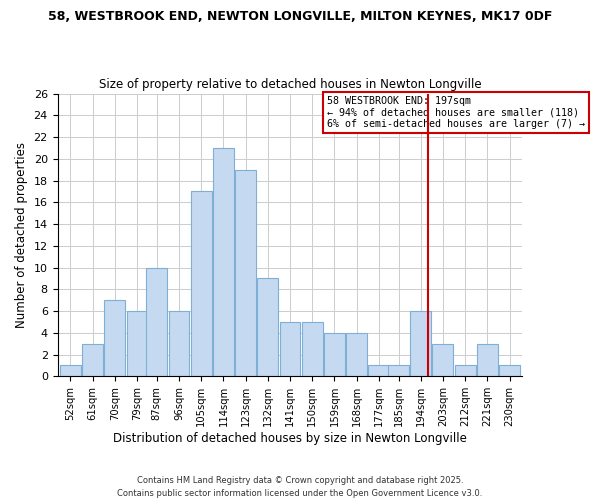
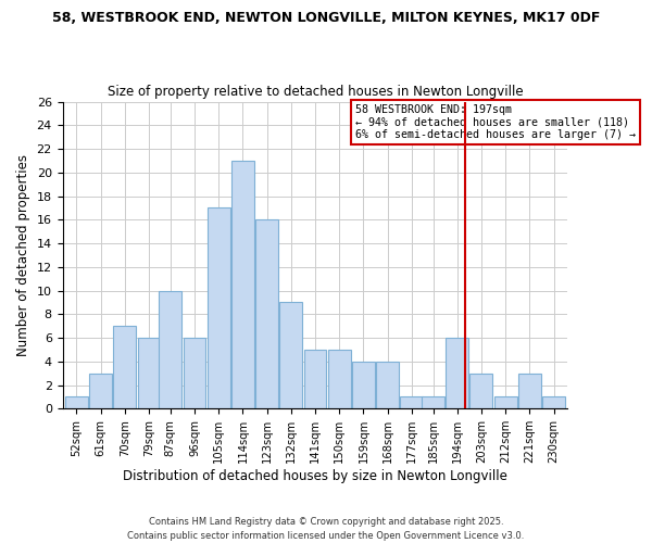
123sqm: 19 -> 16
